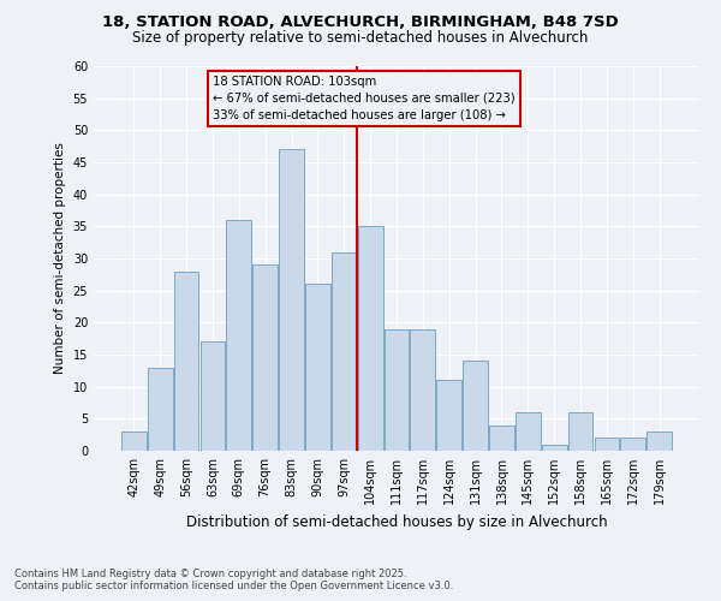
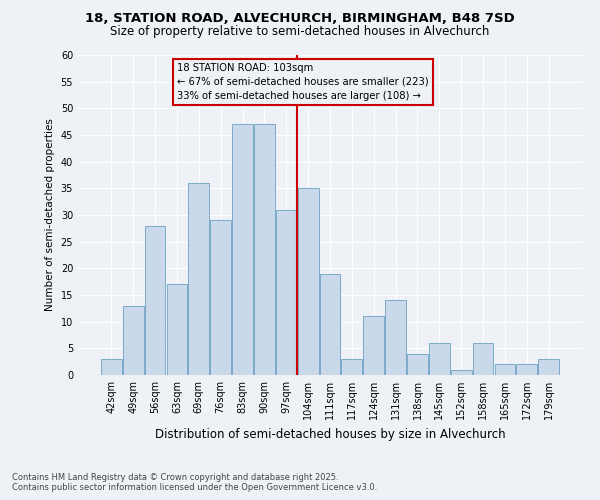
90sqm: 26 -> 47
117sqm: 19 -> 3
